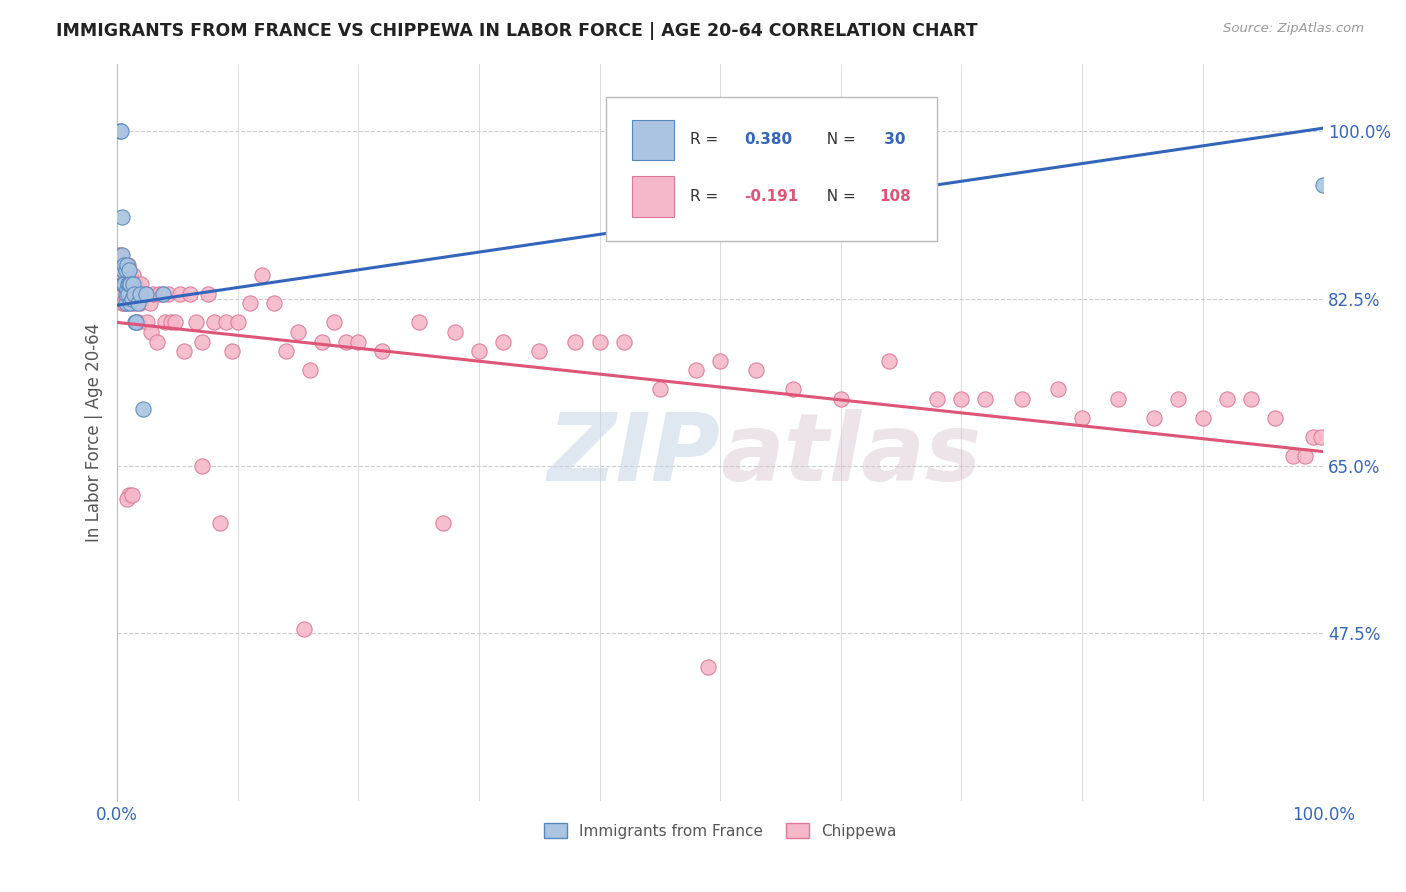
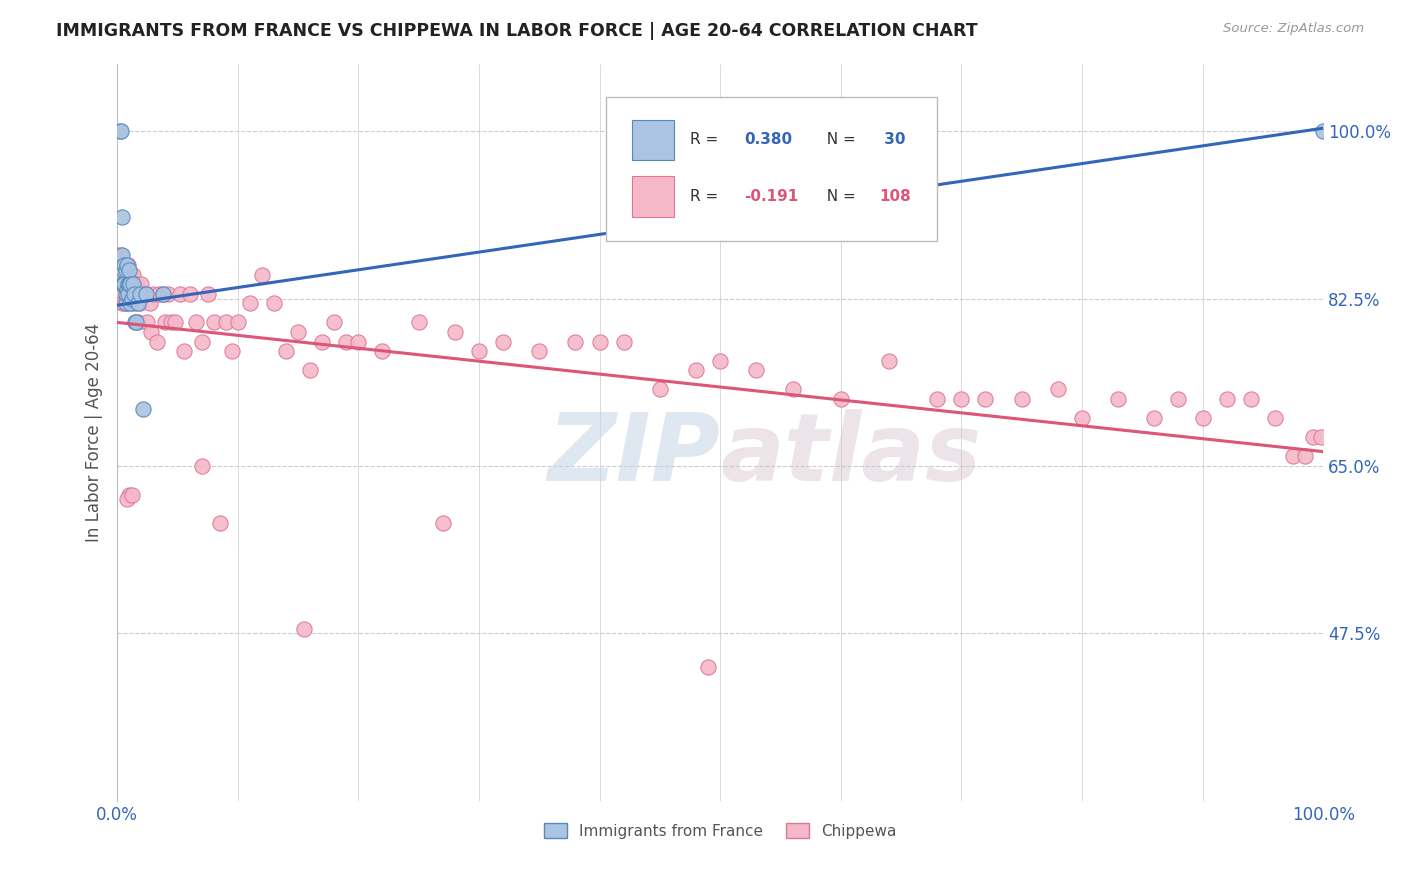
Immigrants from France/100.0%: 94.4% -> 100.0%
